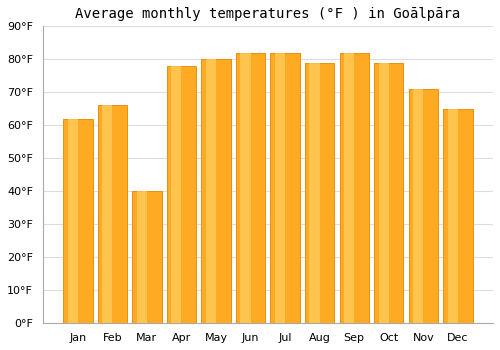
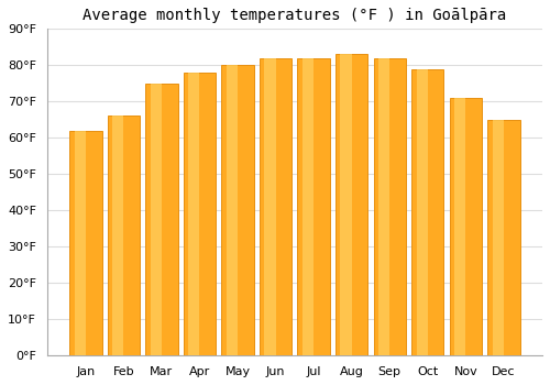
Mar: 40°F -> 75°F
Aug: 79°F -> 83°F
